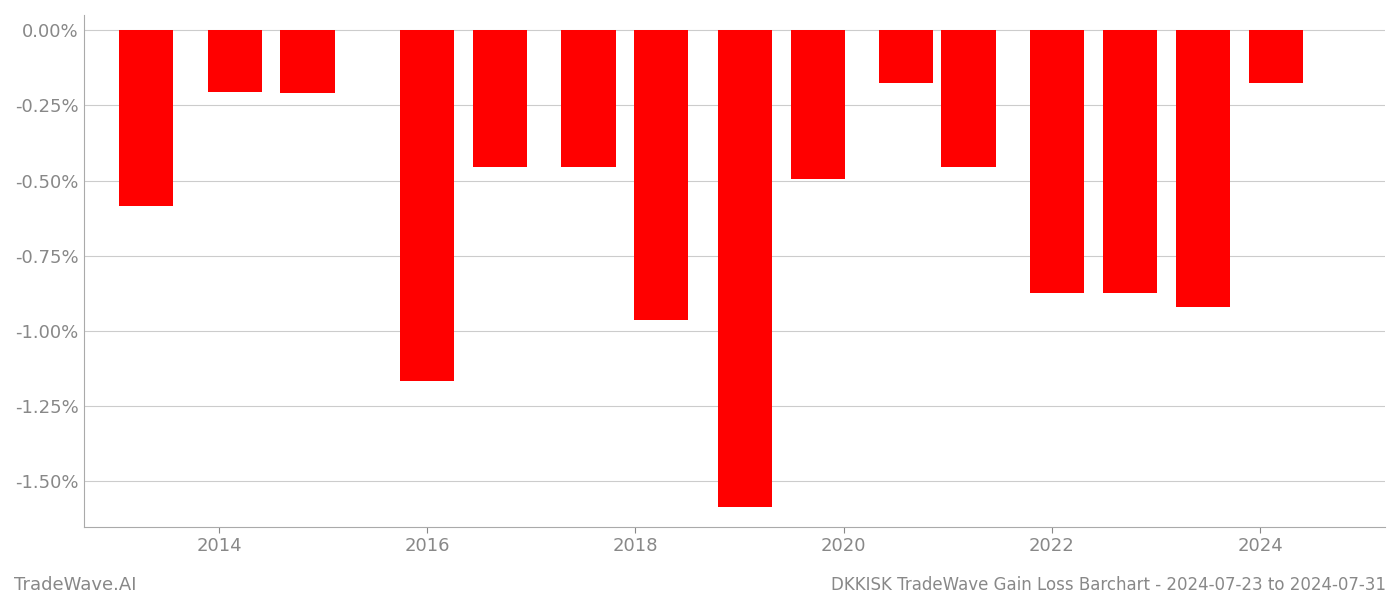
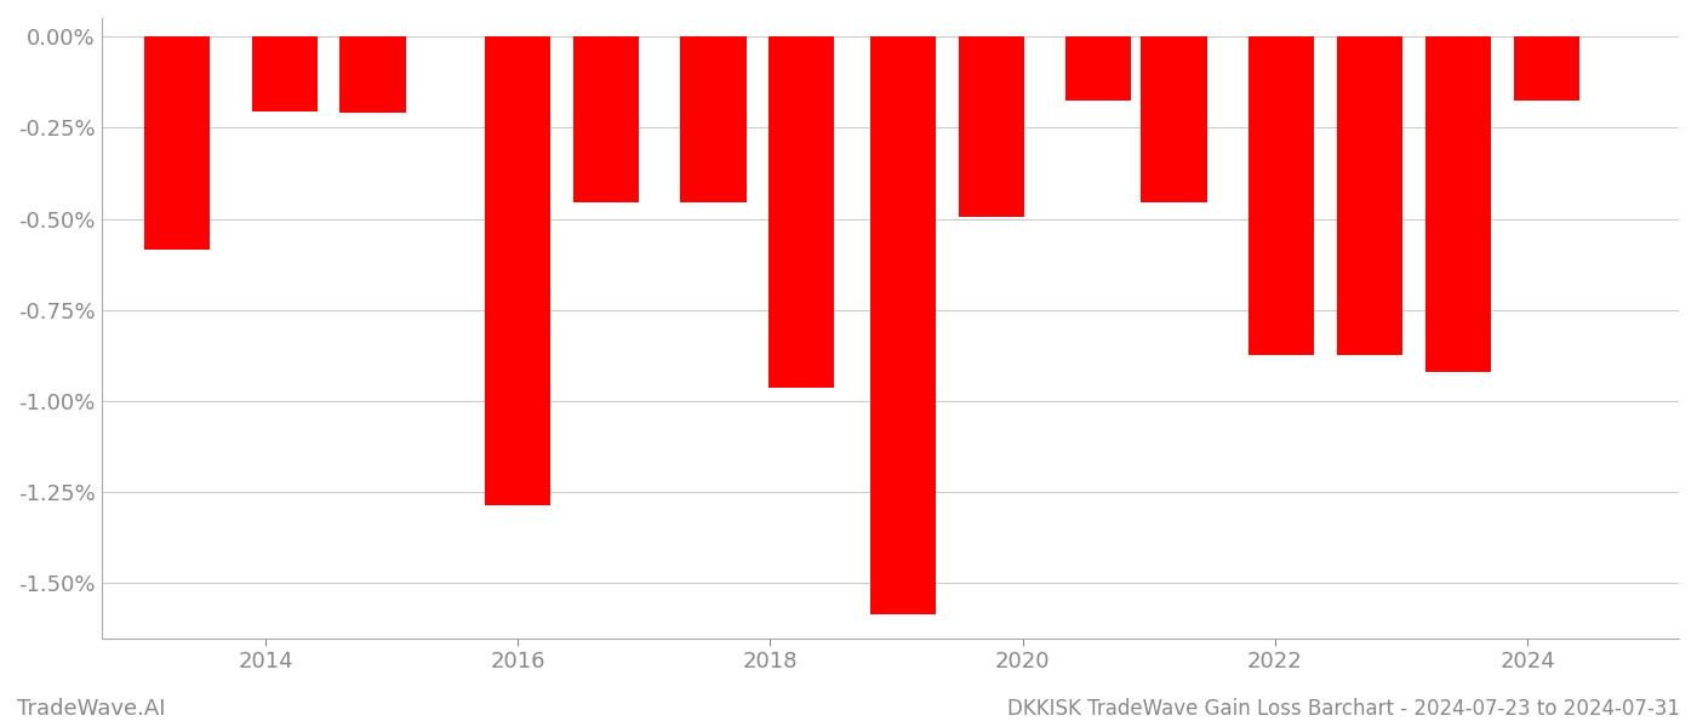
2016: -1.165% -> -1.285%
